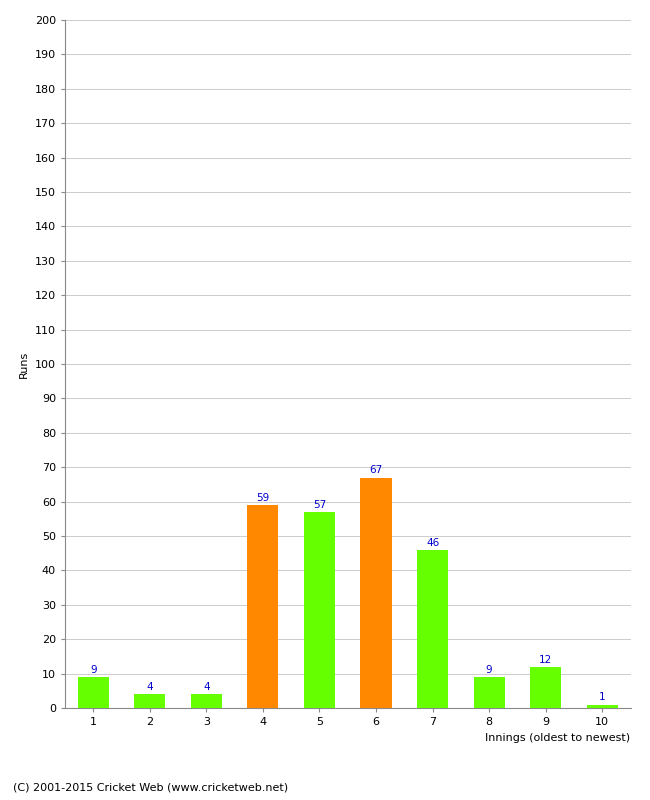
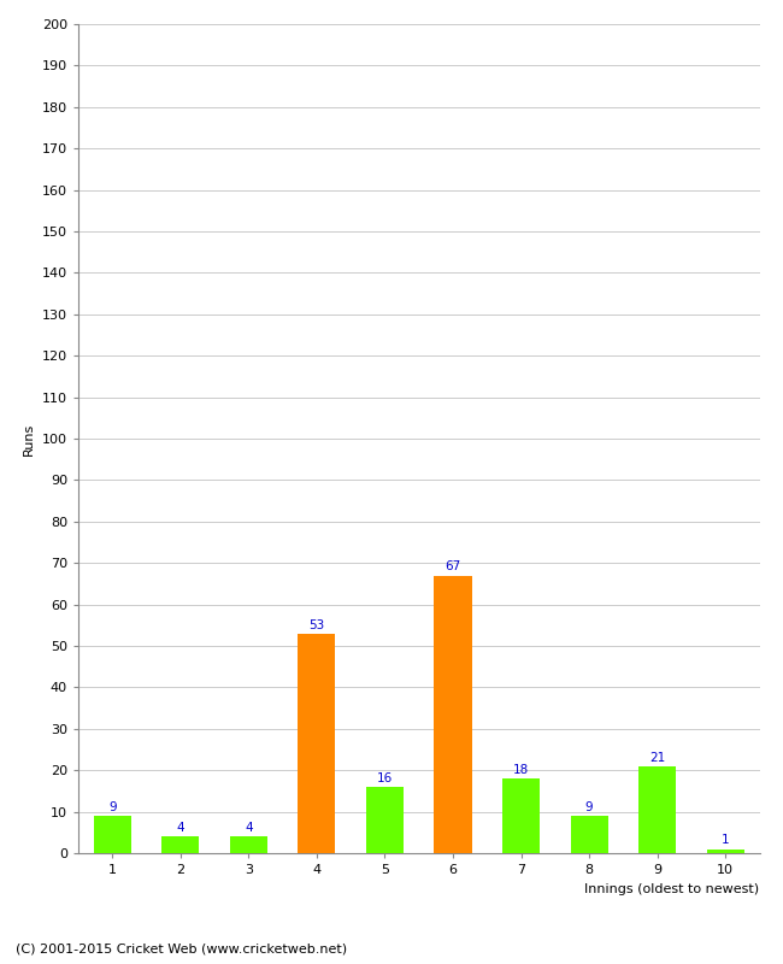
4: 59 -> 53
5: 57 -> 16
7: 46 -> 18
9: 12 -> 21
